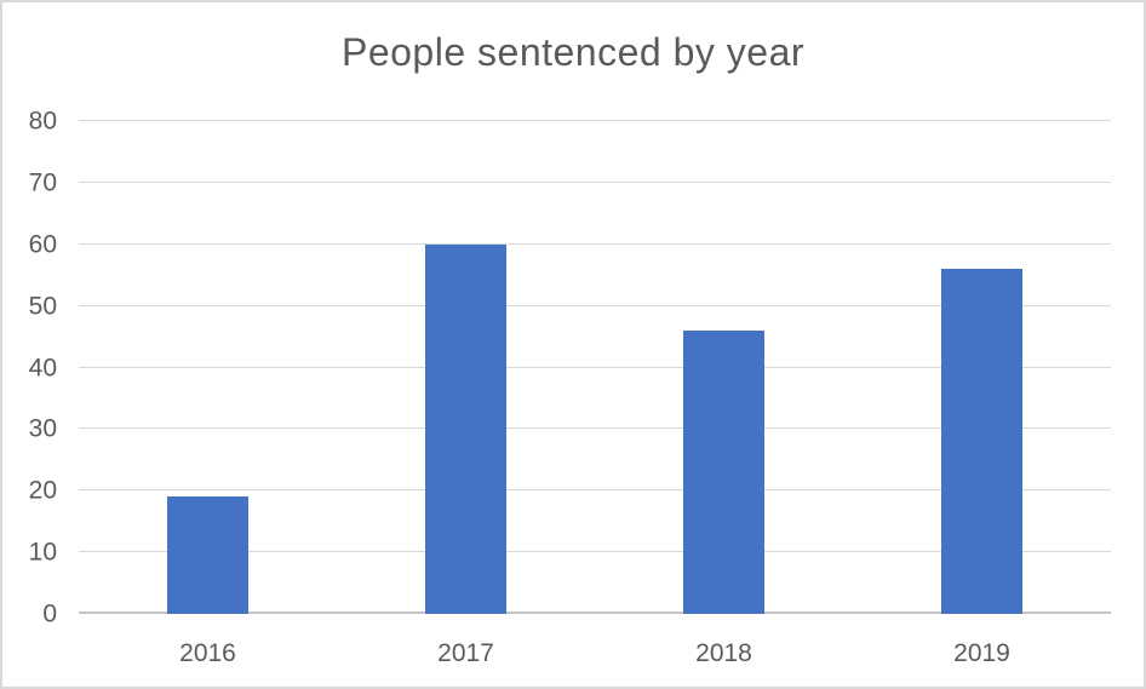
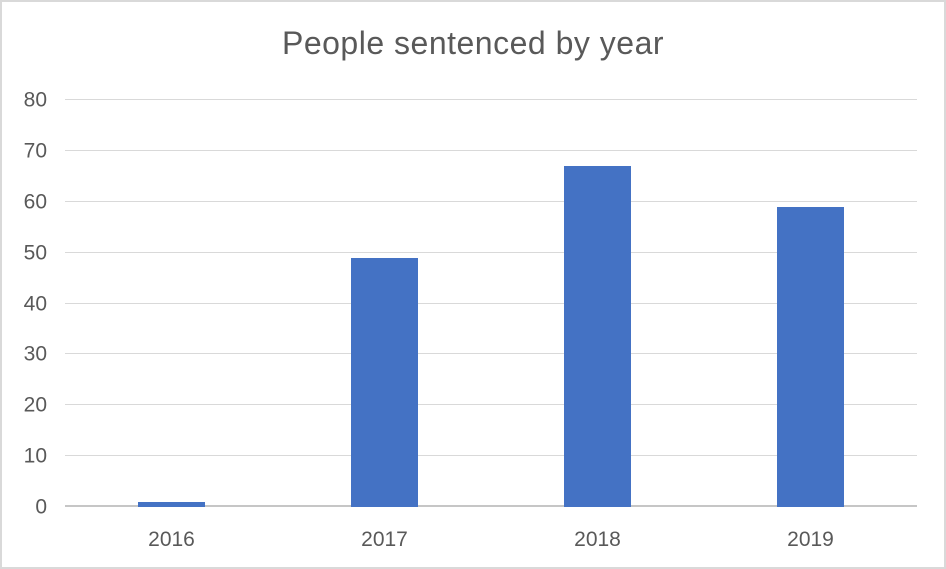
2016: 19 -> 1
2017: 60 -> 49
2018: 46 -> 67
2019: 56 -> 59
